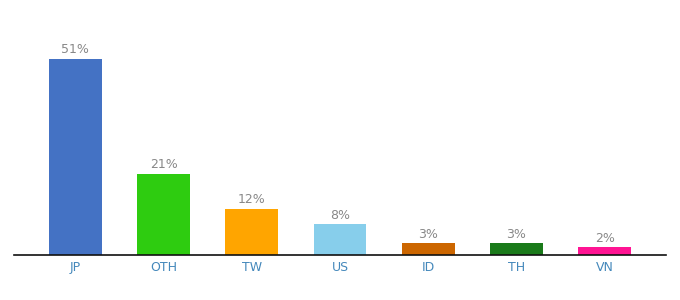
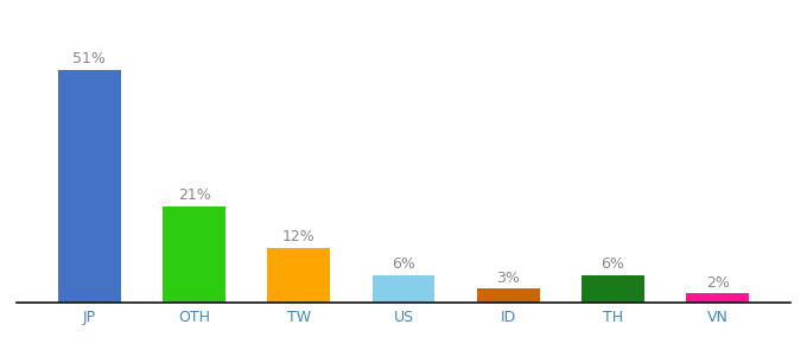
US: 8% -> 6%
TH: 3% -> 6%
